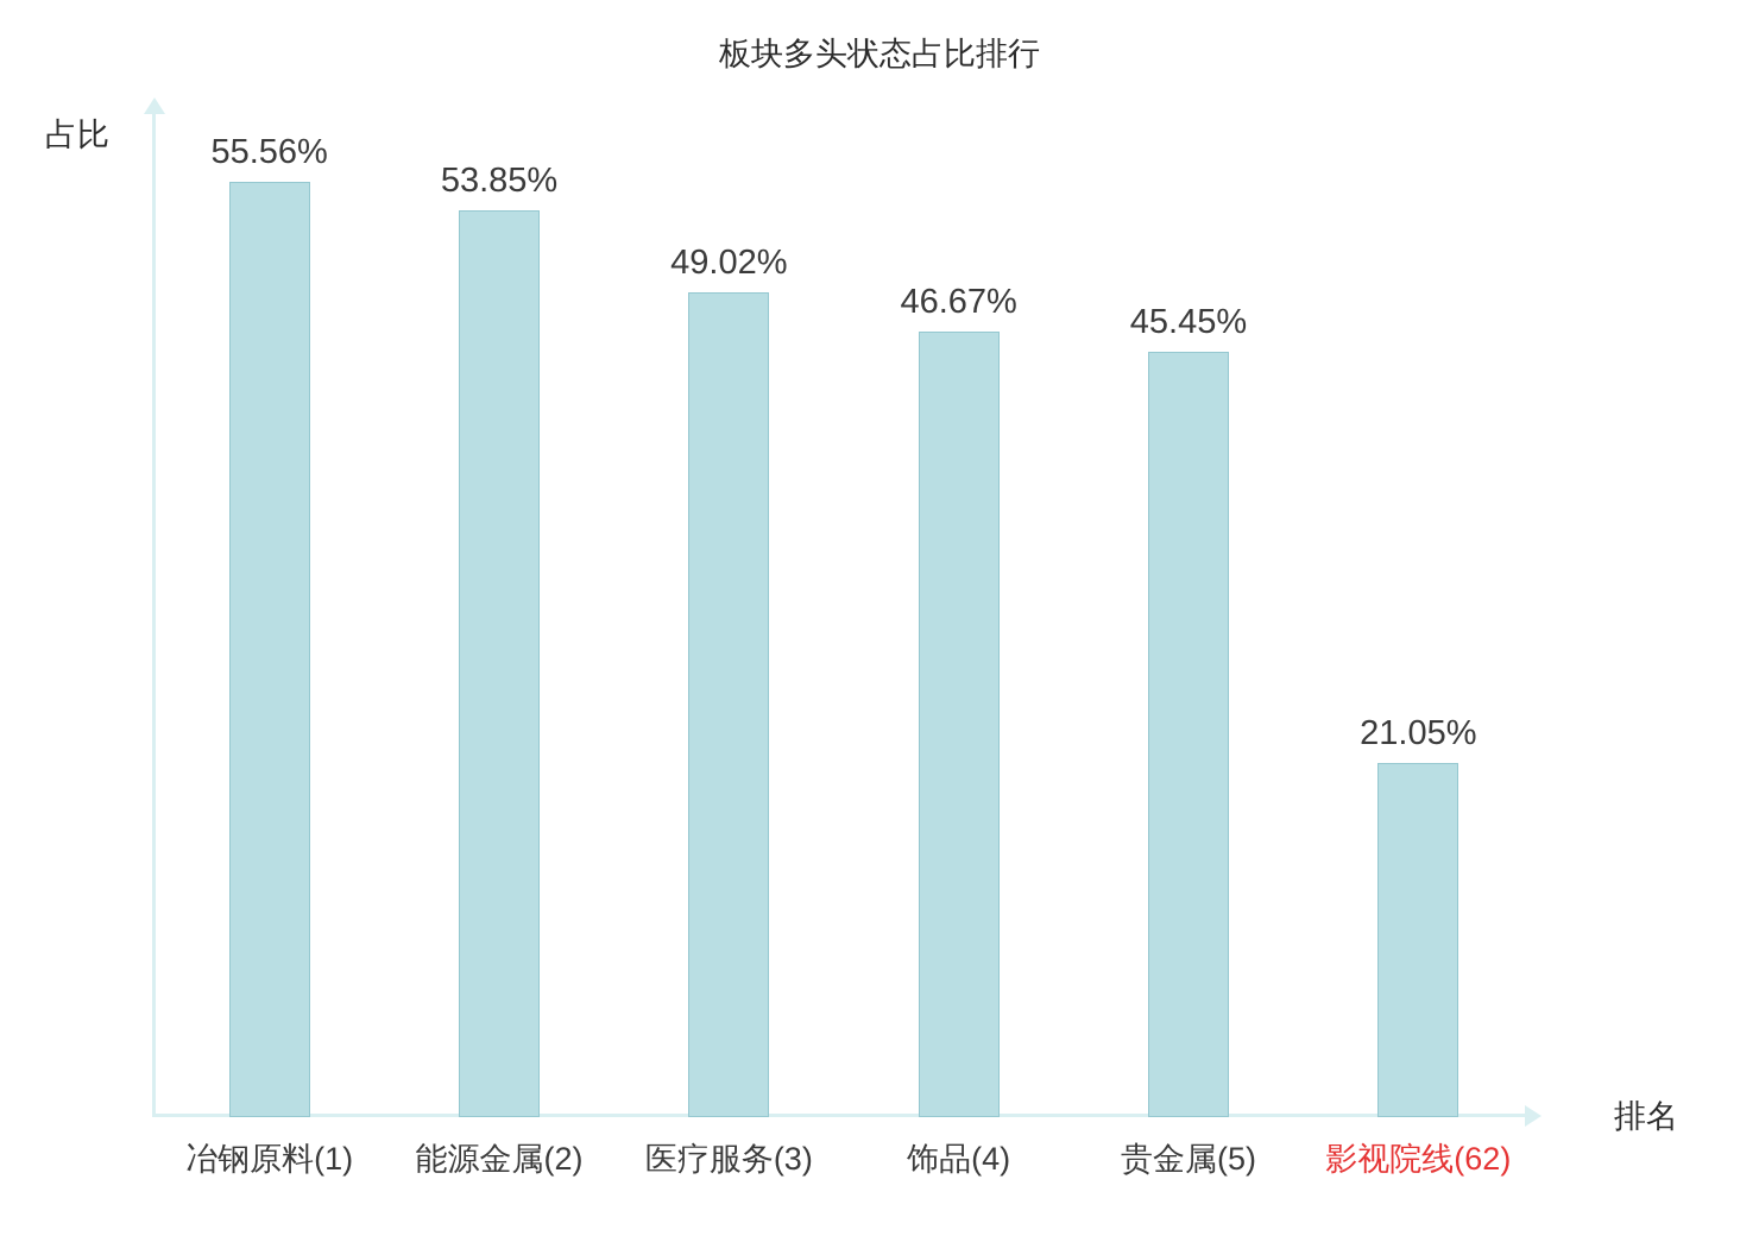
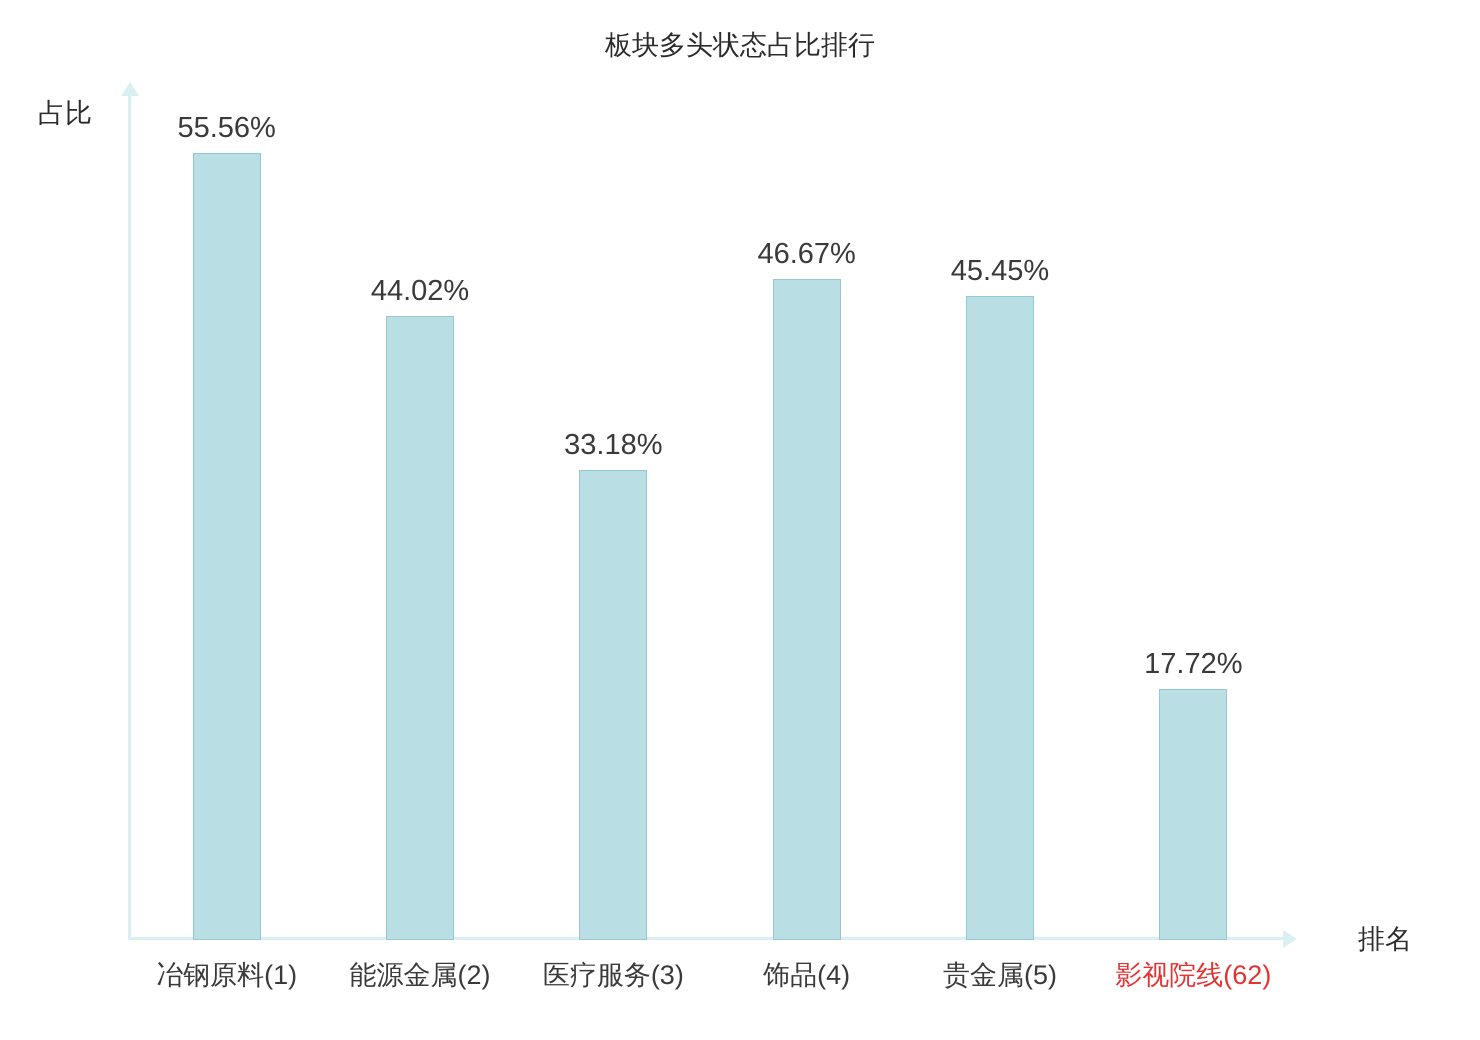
能源金属(2): 53.85% -> 44.02%
医疗服务(3): 49.02% -> 33.18%
影视院线(62): 21.05% -> 17.72%
